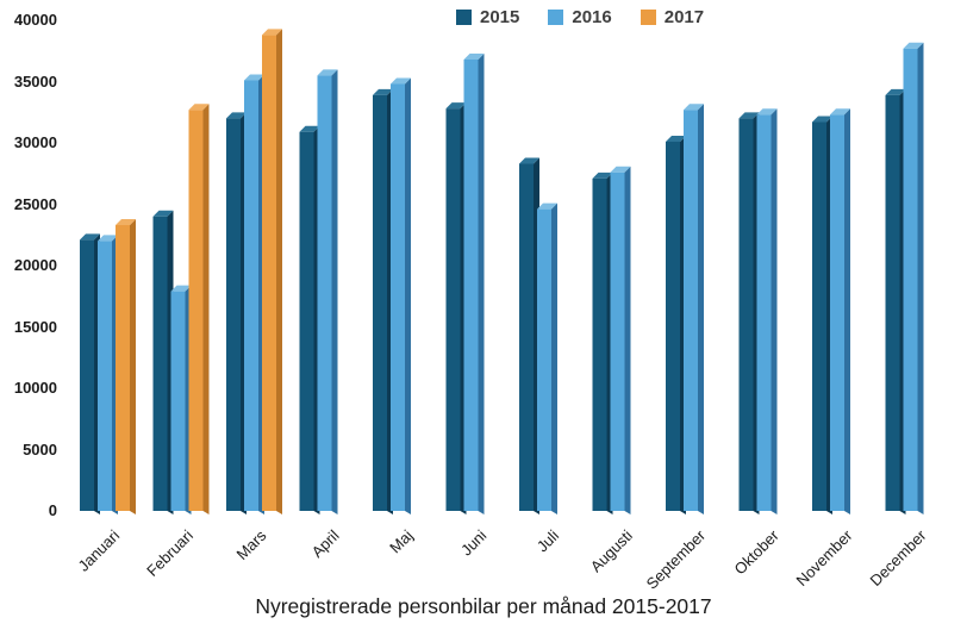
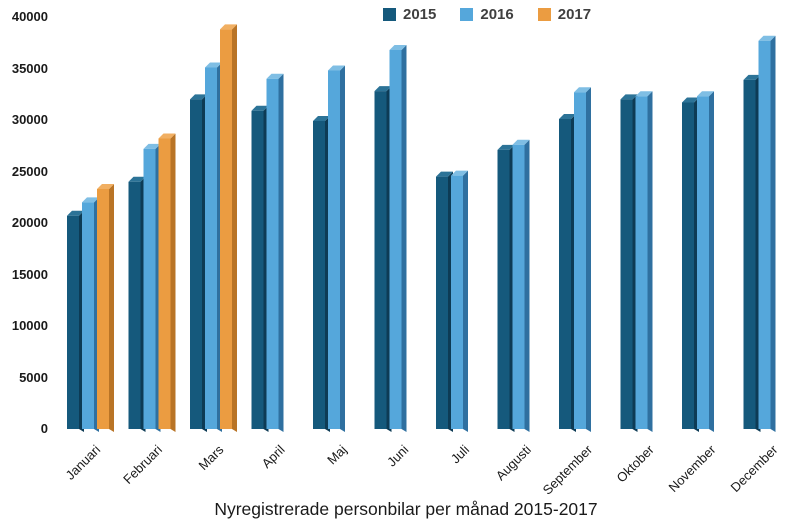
2015/Januari: 22100 -> 20700
2016/Februari: 17900 -> 27200
2017/Februari: 32700 -> 28200
2016/April: 35500 -> 34000
2015/Maj: 33900 -> 29900
2015/Juli: 28300 -> 24500
